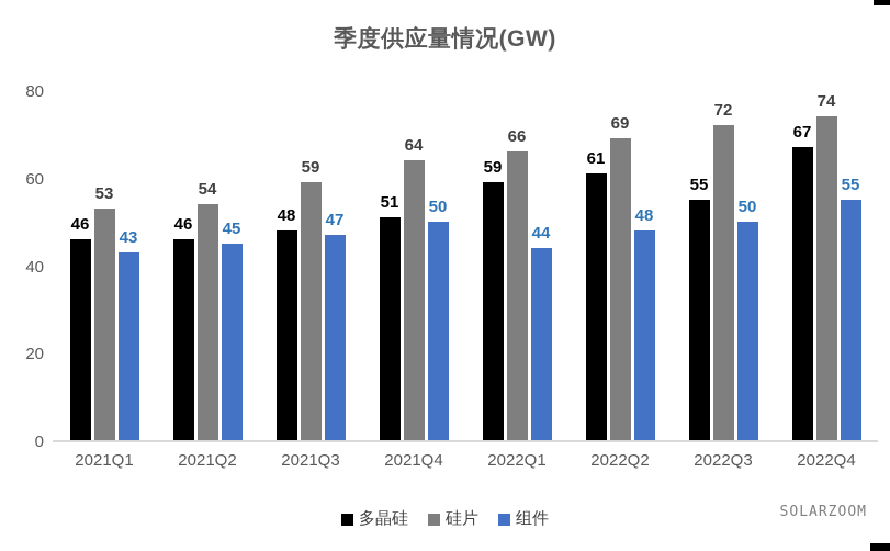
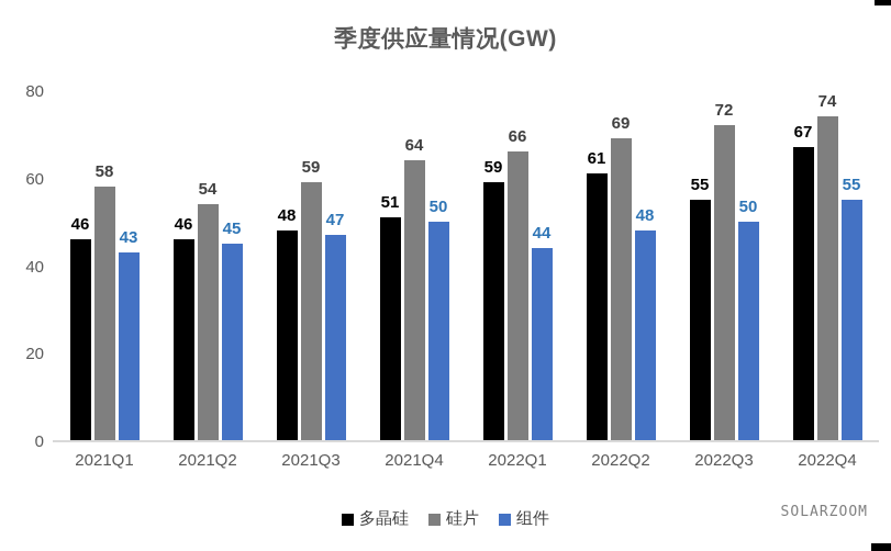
硅片/2021Q1: 53 -> 58
